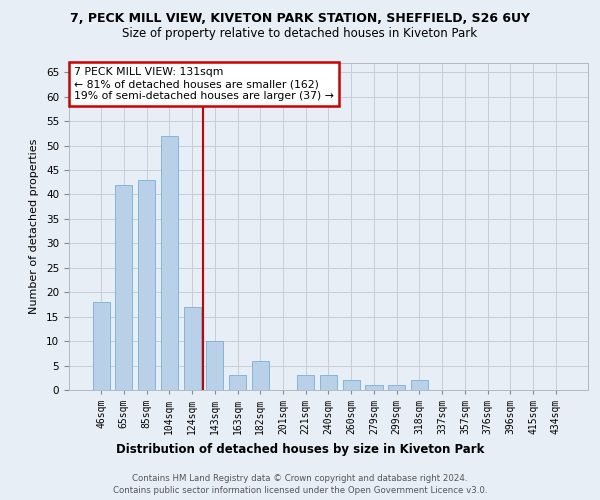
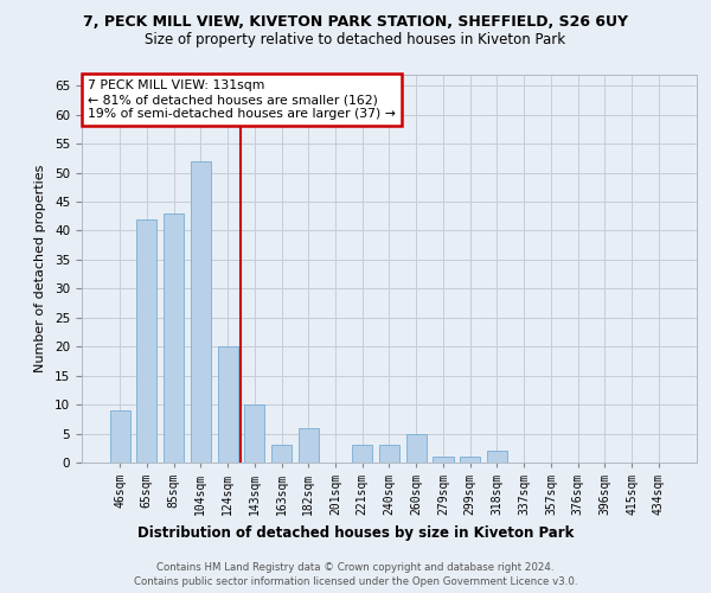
46sqm: 18 -> 9
124sqm: 17 -> 20
260sqm: 2 -> 5
